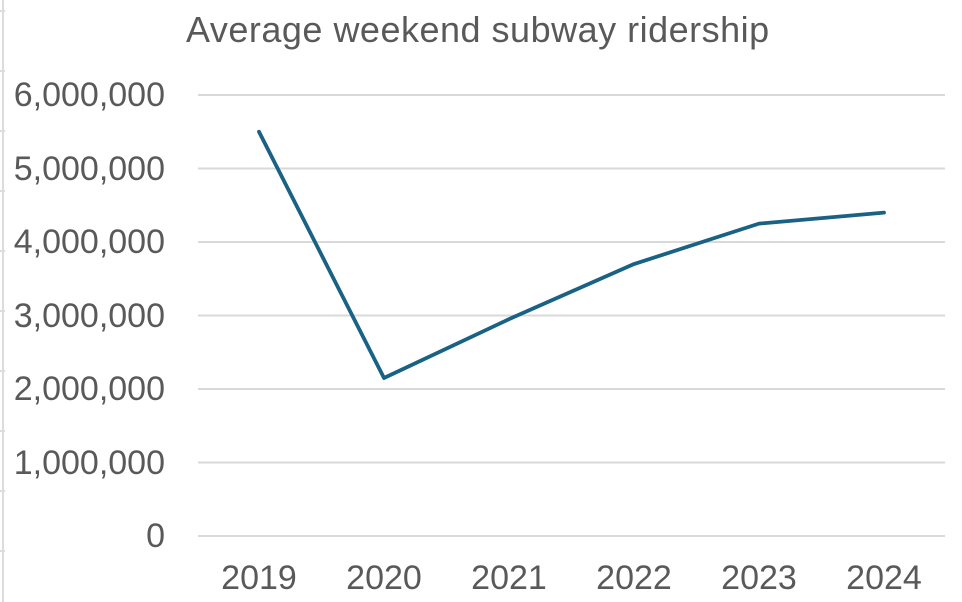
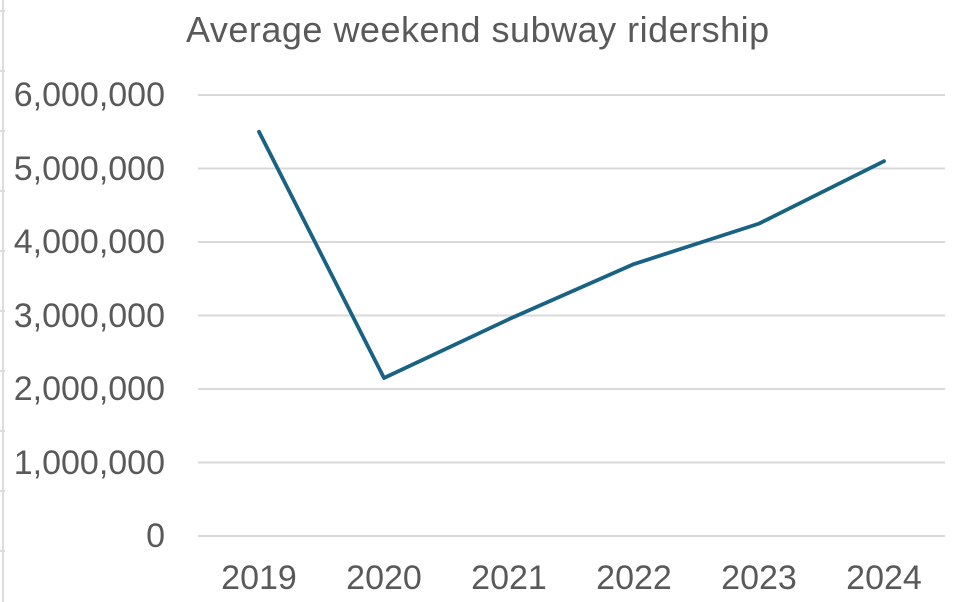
2024: 4400000 -> 5100000
